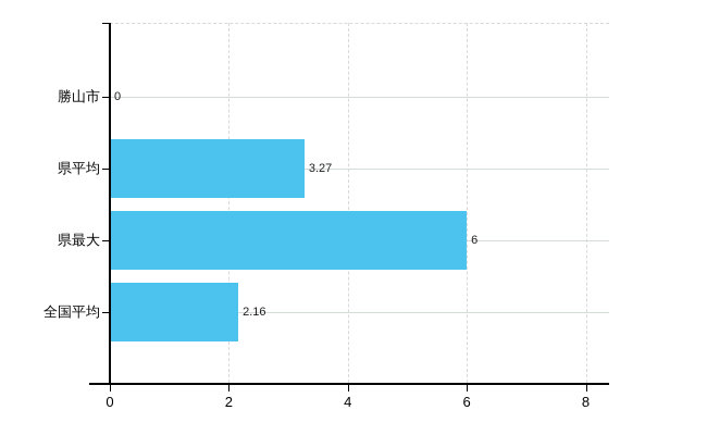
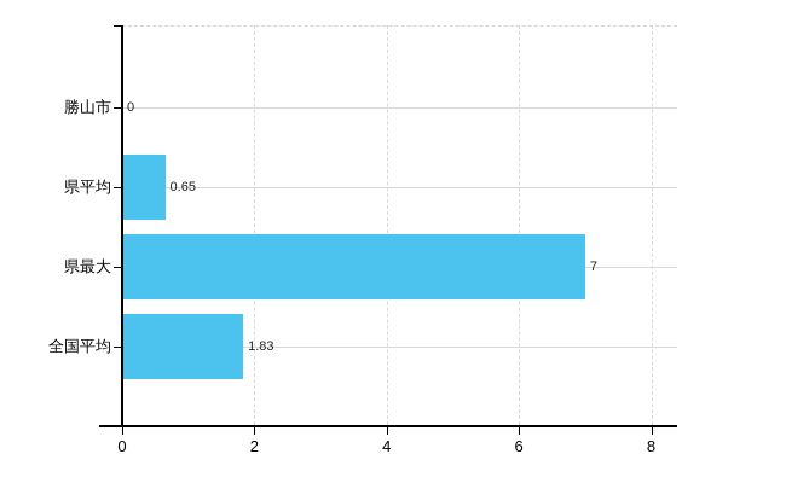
県平均: 3.27 -> 0.65
県最大: 6 -> 7
全国平均: 2.16 -> 1.83
